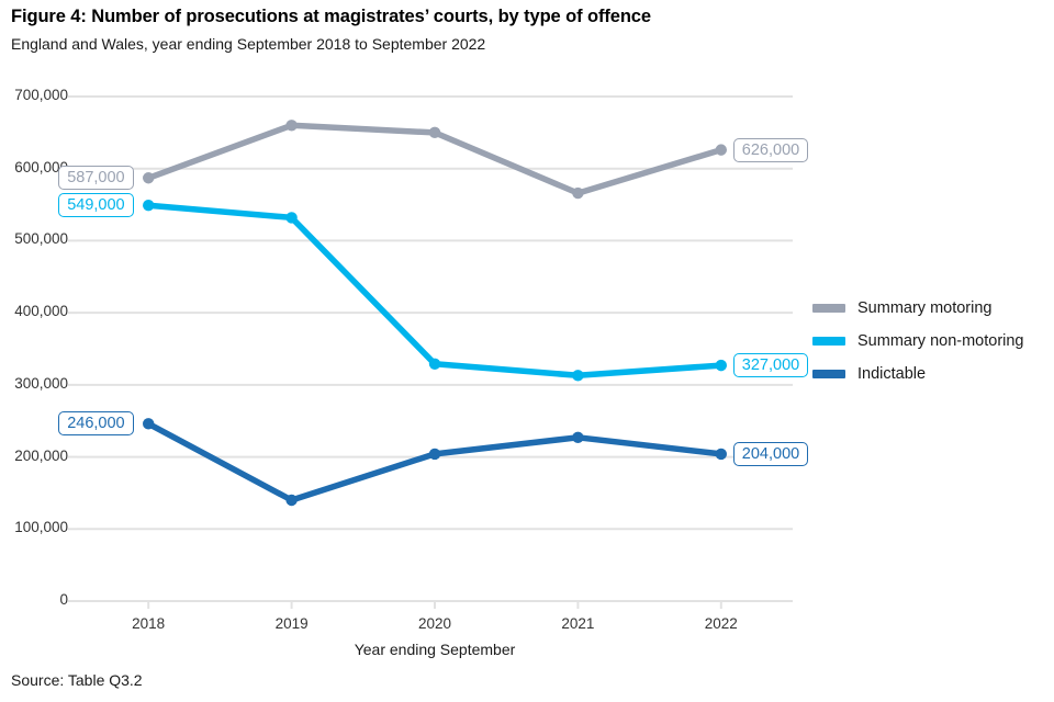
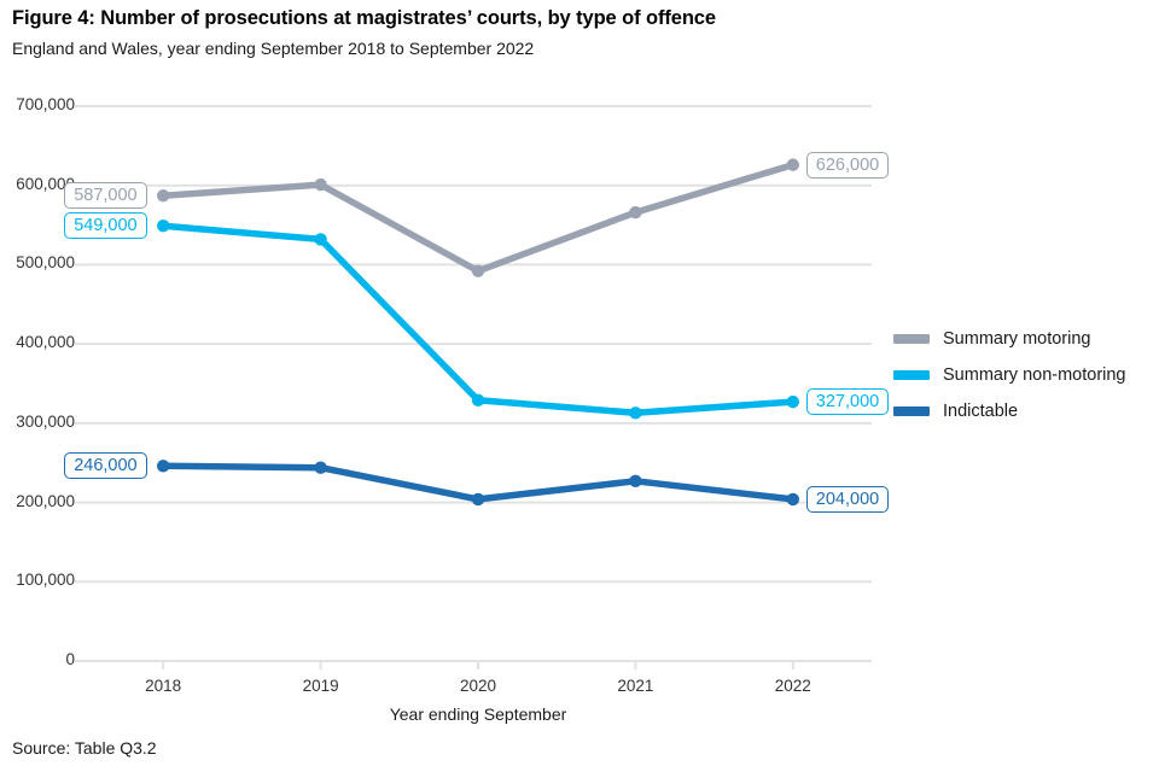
Summary motoring/2019: 660000 -> 600000
Indictable/2019: 140000 -> 240000
Summary motoring/2020: 650000 -> 490000
